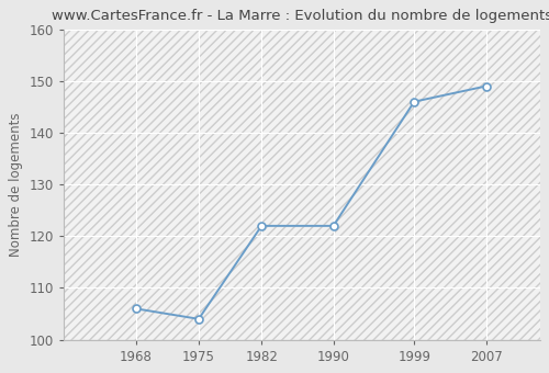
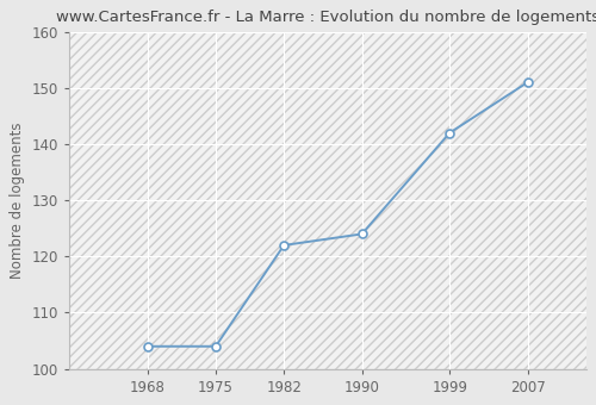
1968: 106 -> 104
1990: 122 -> 124
1999: 146 -> 142
2007: 149 -> 151
